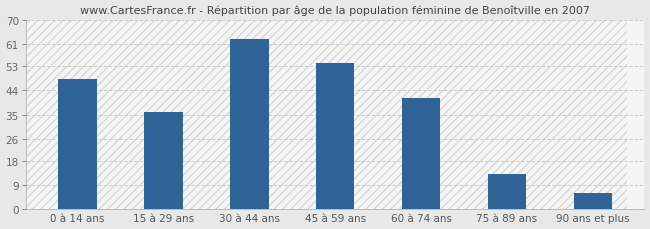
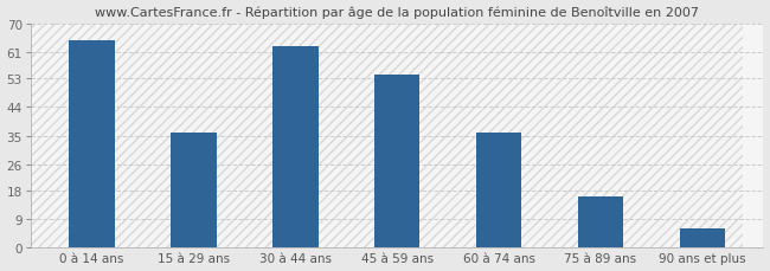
0 à 14 ans: 48 -> 65
60 à 74 ans: 41 -> 36
75 à 89 ans: 13 -> 16
